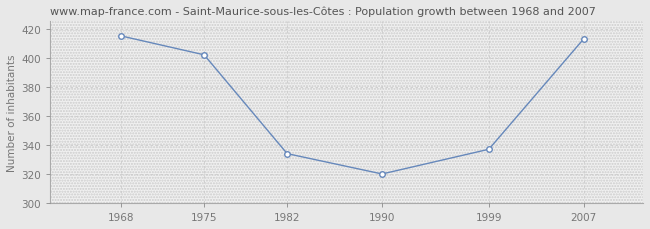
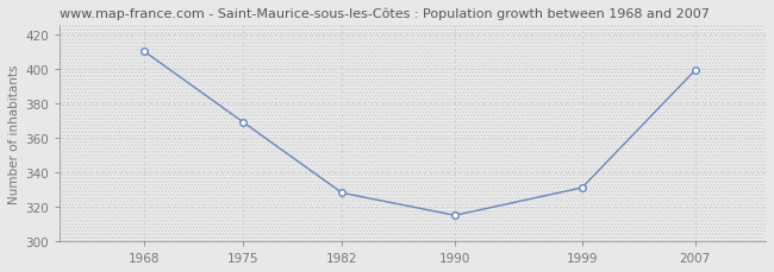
1968: 415 -> 410
1975: 402 -> 369
1982: 334 -> 328
1990: 320 -> 315
1999: 337 -> 331
2007: 413 -> 399
